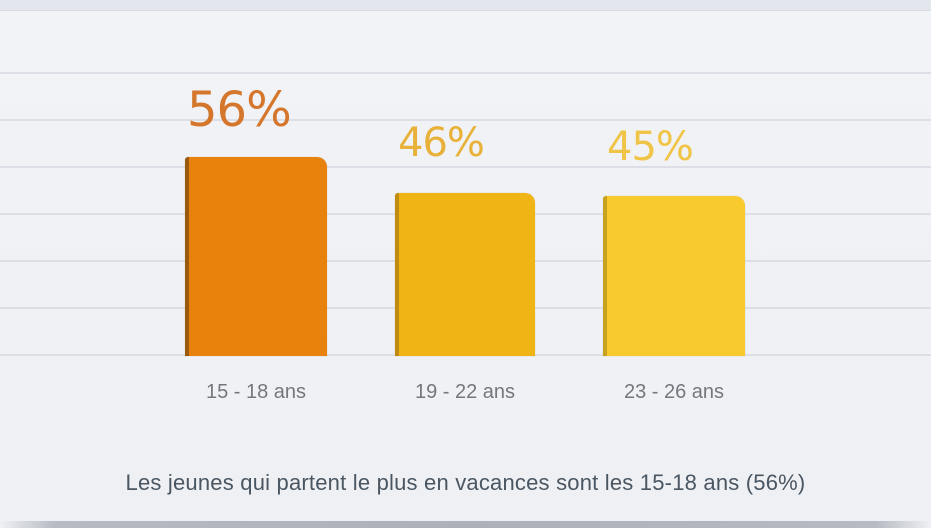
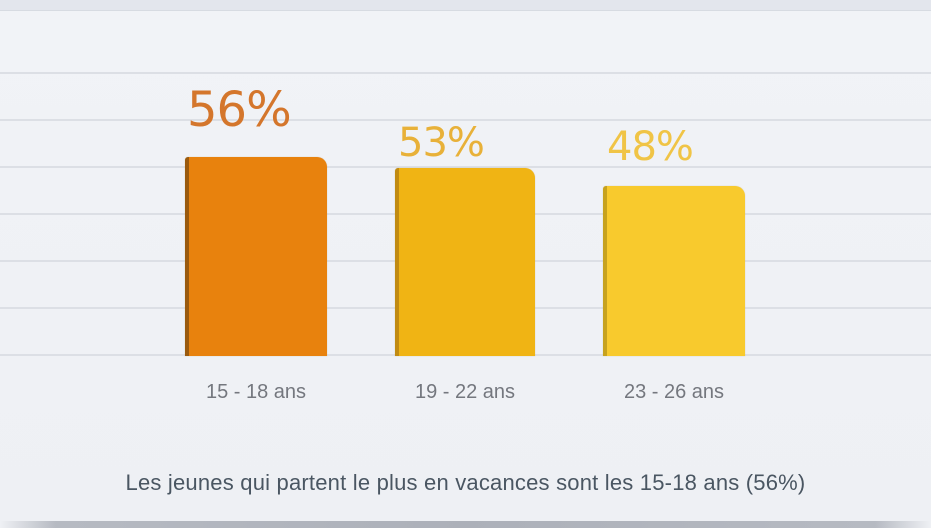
19 - 22 ans: 46% -> 53%
23 - 26 ans: 45% -> 48%
